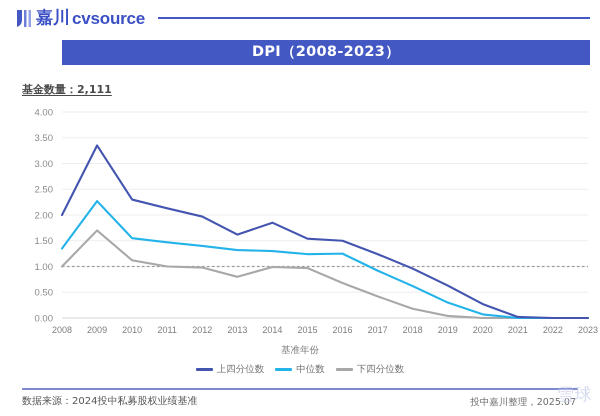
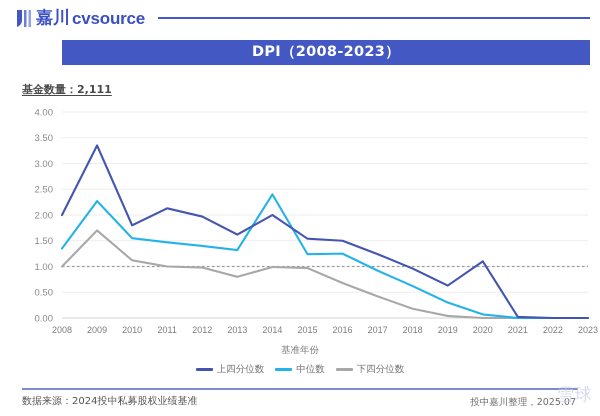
上四分位数/2010: 2.3 -> 1.8
上四分位数/2014: 1.9 -> 2.0
中位数/2014: 1.3 -> 2.4
上四分位数/2020: 0.3 -> 1.1
